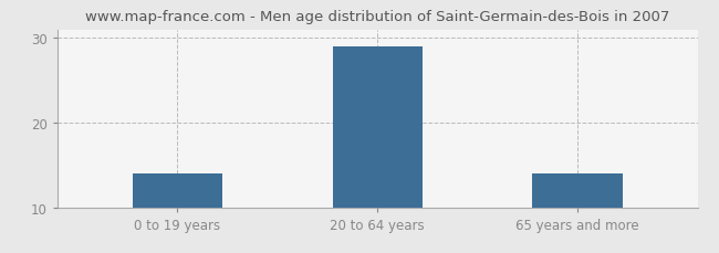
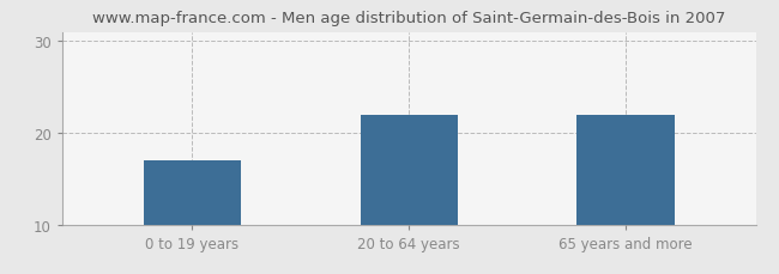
0 to 19 years: 14 -> 17
20 to 64 years: 29 -> 22
65 years and more: 14 -> 22
